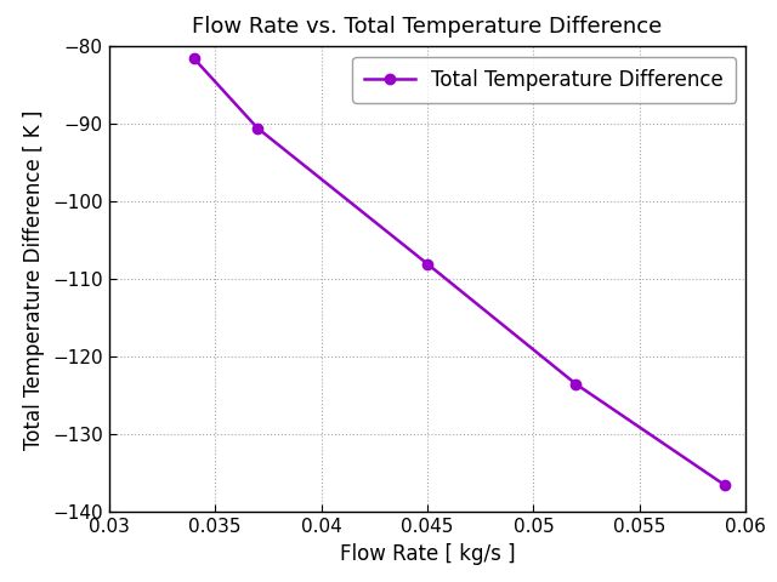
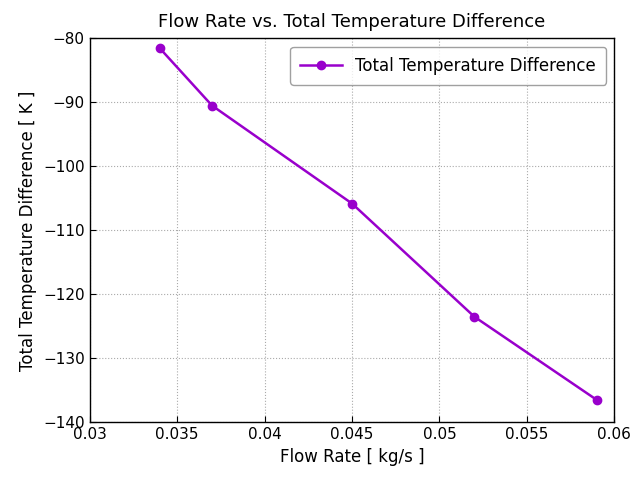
0.045: -108.0 -> -105.8
